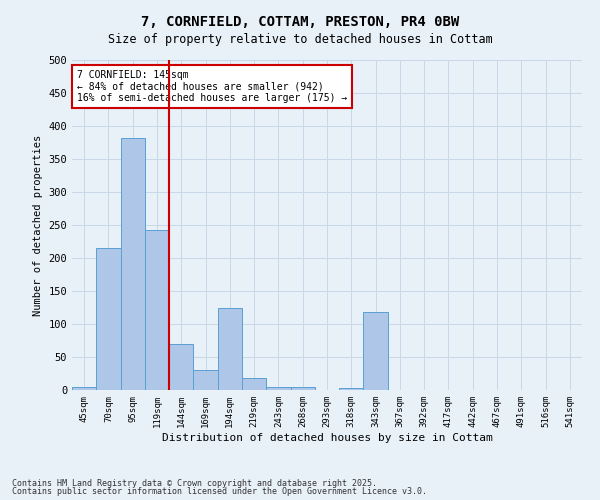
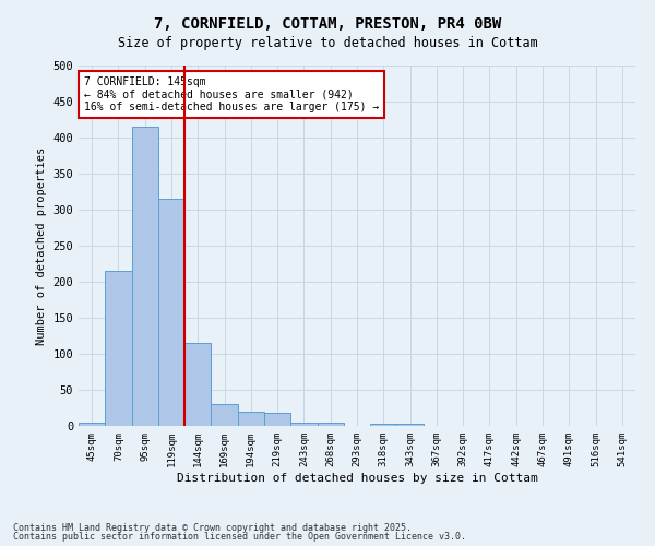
95sqm: 382 -> 415
119sqm: 242 -> 315
144sqm: 70 -> 115
194sqm: 124 -> 20
343sqm: 118 -> 3
